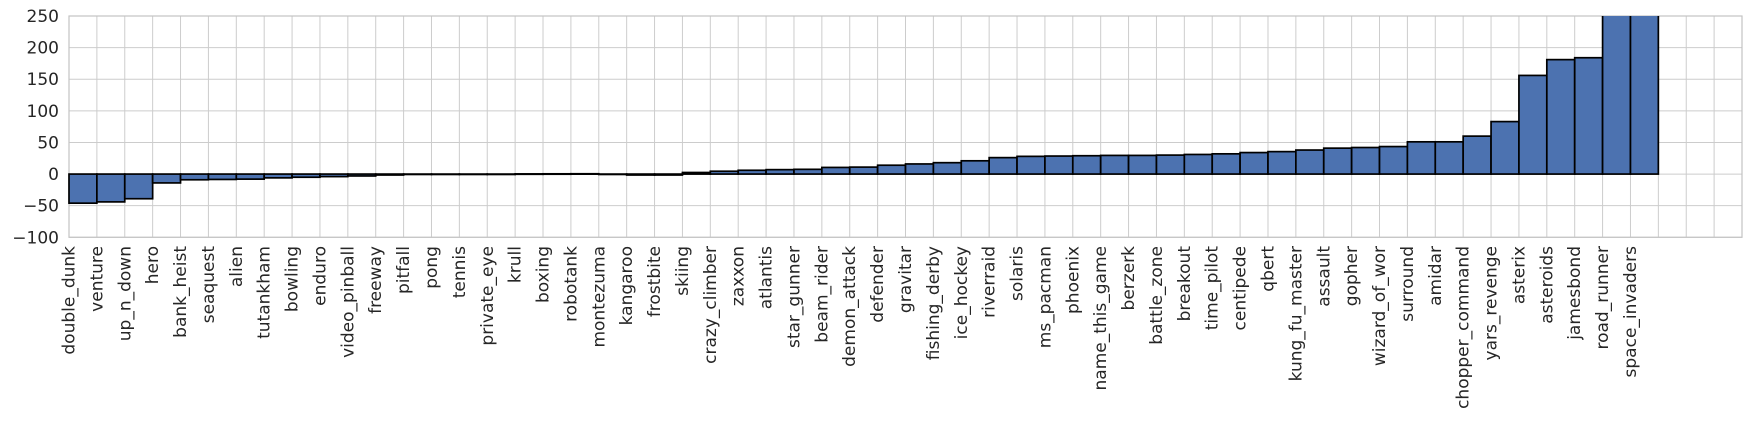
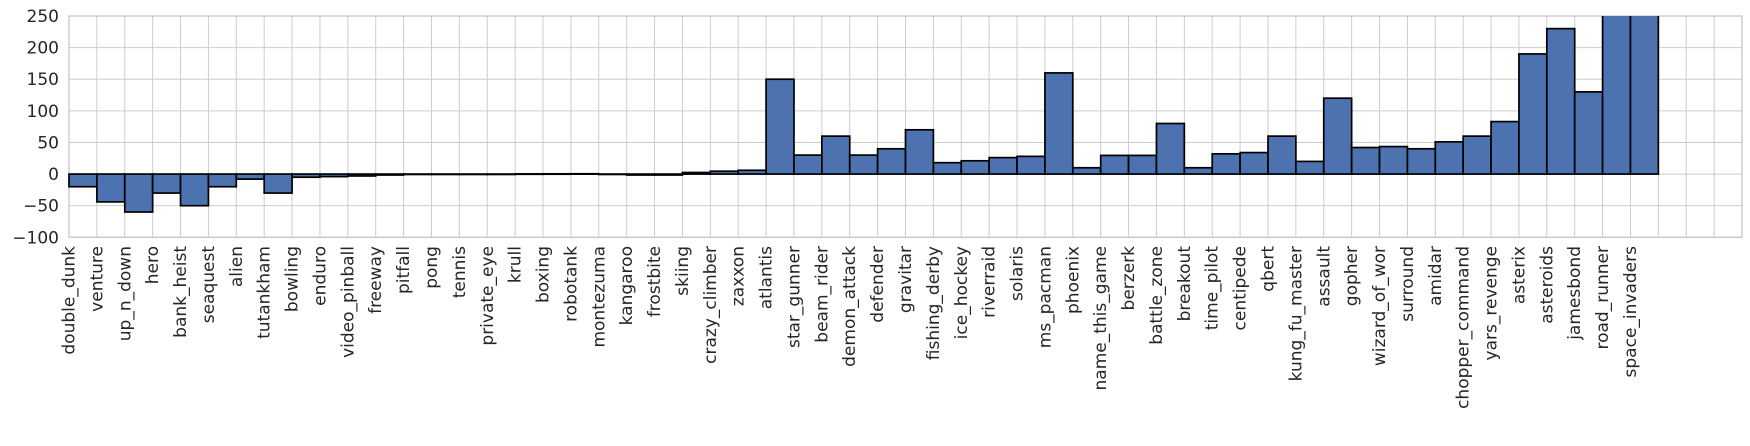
double_dunk: -50 -> -20
up_n_down: -40 -> -60
hero: -10 -> -30
bank_heist: -10 -> -50
seaquest: -10 -> -20
tutankham: -10 -> -30
atlantis: 10 -> 150
star_gunner: 10 -> 30
beam_rider: 10 -> 60
demon_attack: 10 -> 30
defender: 10 -> 40
gravitar: 20 -> 70
ms_pacman: 30 -> 160
phoenix: 30 -> 10
battle_zone: 30 -> 80
breakout: 30 -> 10
qbert: 40 -> 60
kung_fu_master: 40 -> 20
assault: 40 -> 120
surround: 50 -> 40
asterix: 160 -> 190
asteroids: 180 -> 230
jamesbond: 180 -> 130
